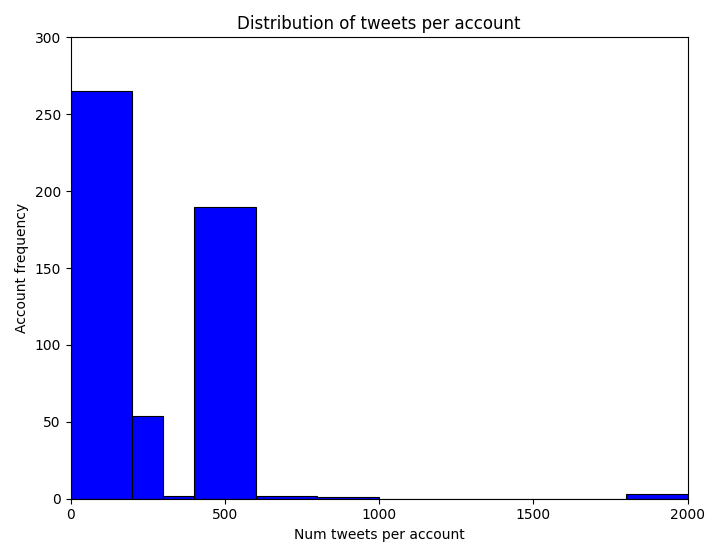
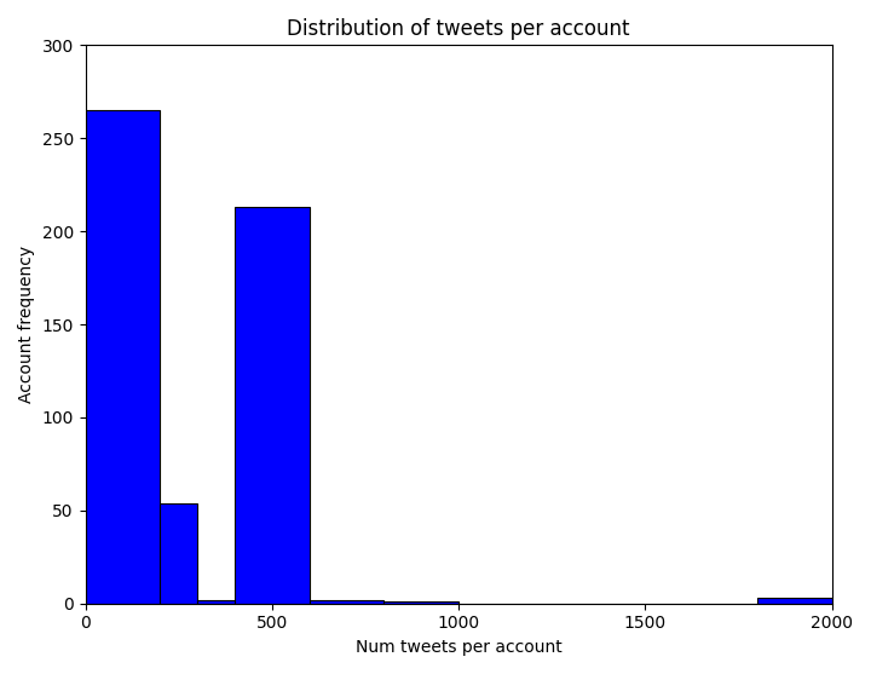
500: 190 -> 213
